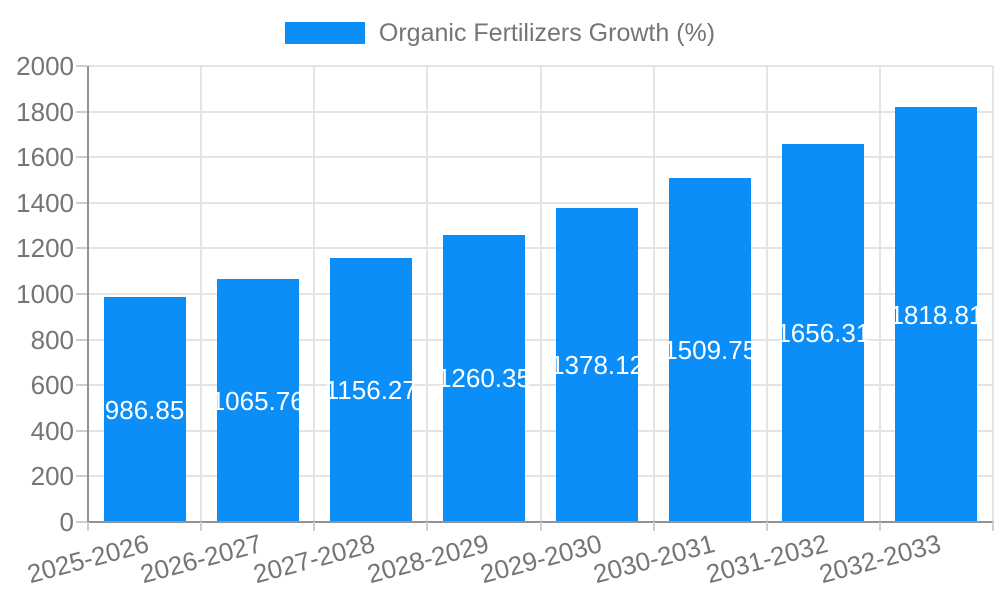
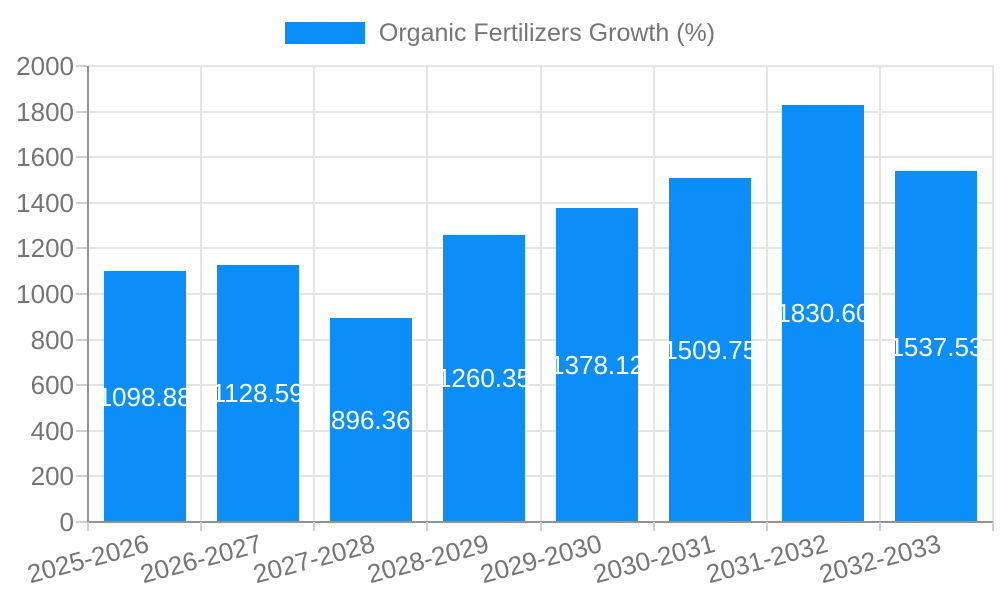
2025-2026: 986.85 -> 1098.88
2026-2027: 1065.76 -> 1128.59
2027-2028: 1156.27 -> 896.36
2031-2032: 1656.31 -> 1830.60
2032-2033: 1818.81 -> 1537.53
